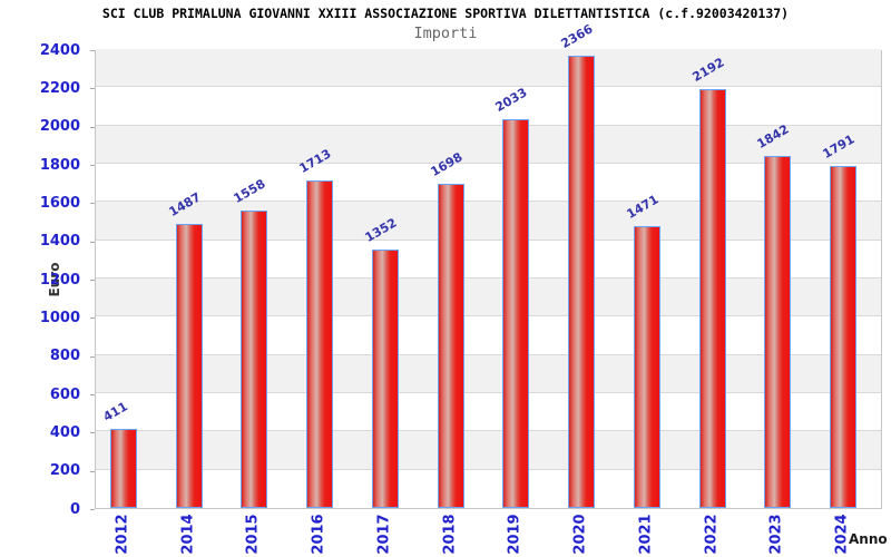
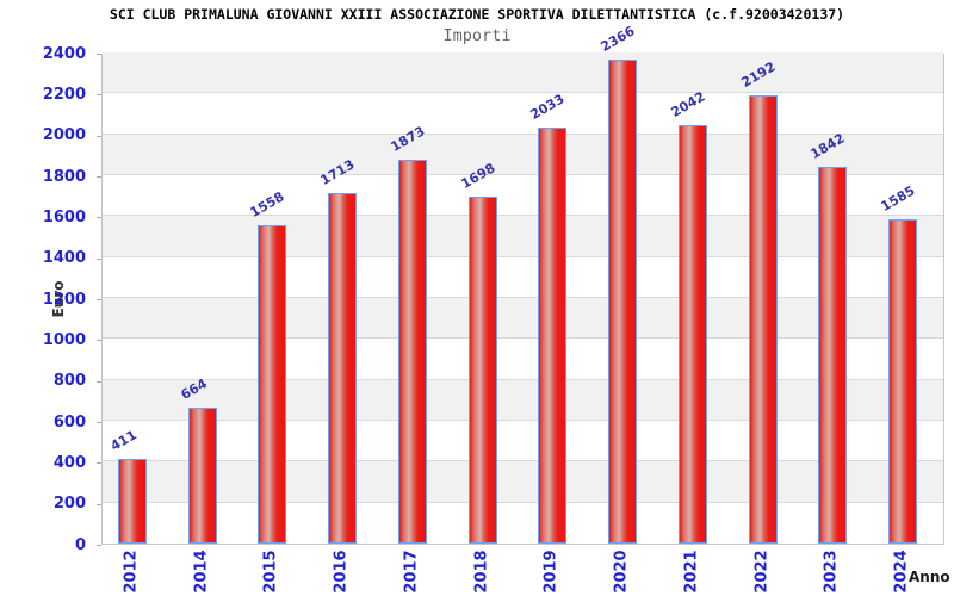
2014: 1487 -> 664
2017: 1352 -> 1873
2021: 1471 -> 2042
2024: 1791 -> 1585
